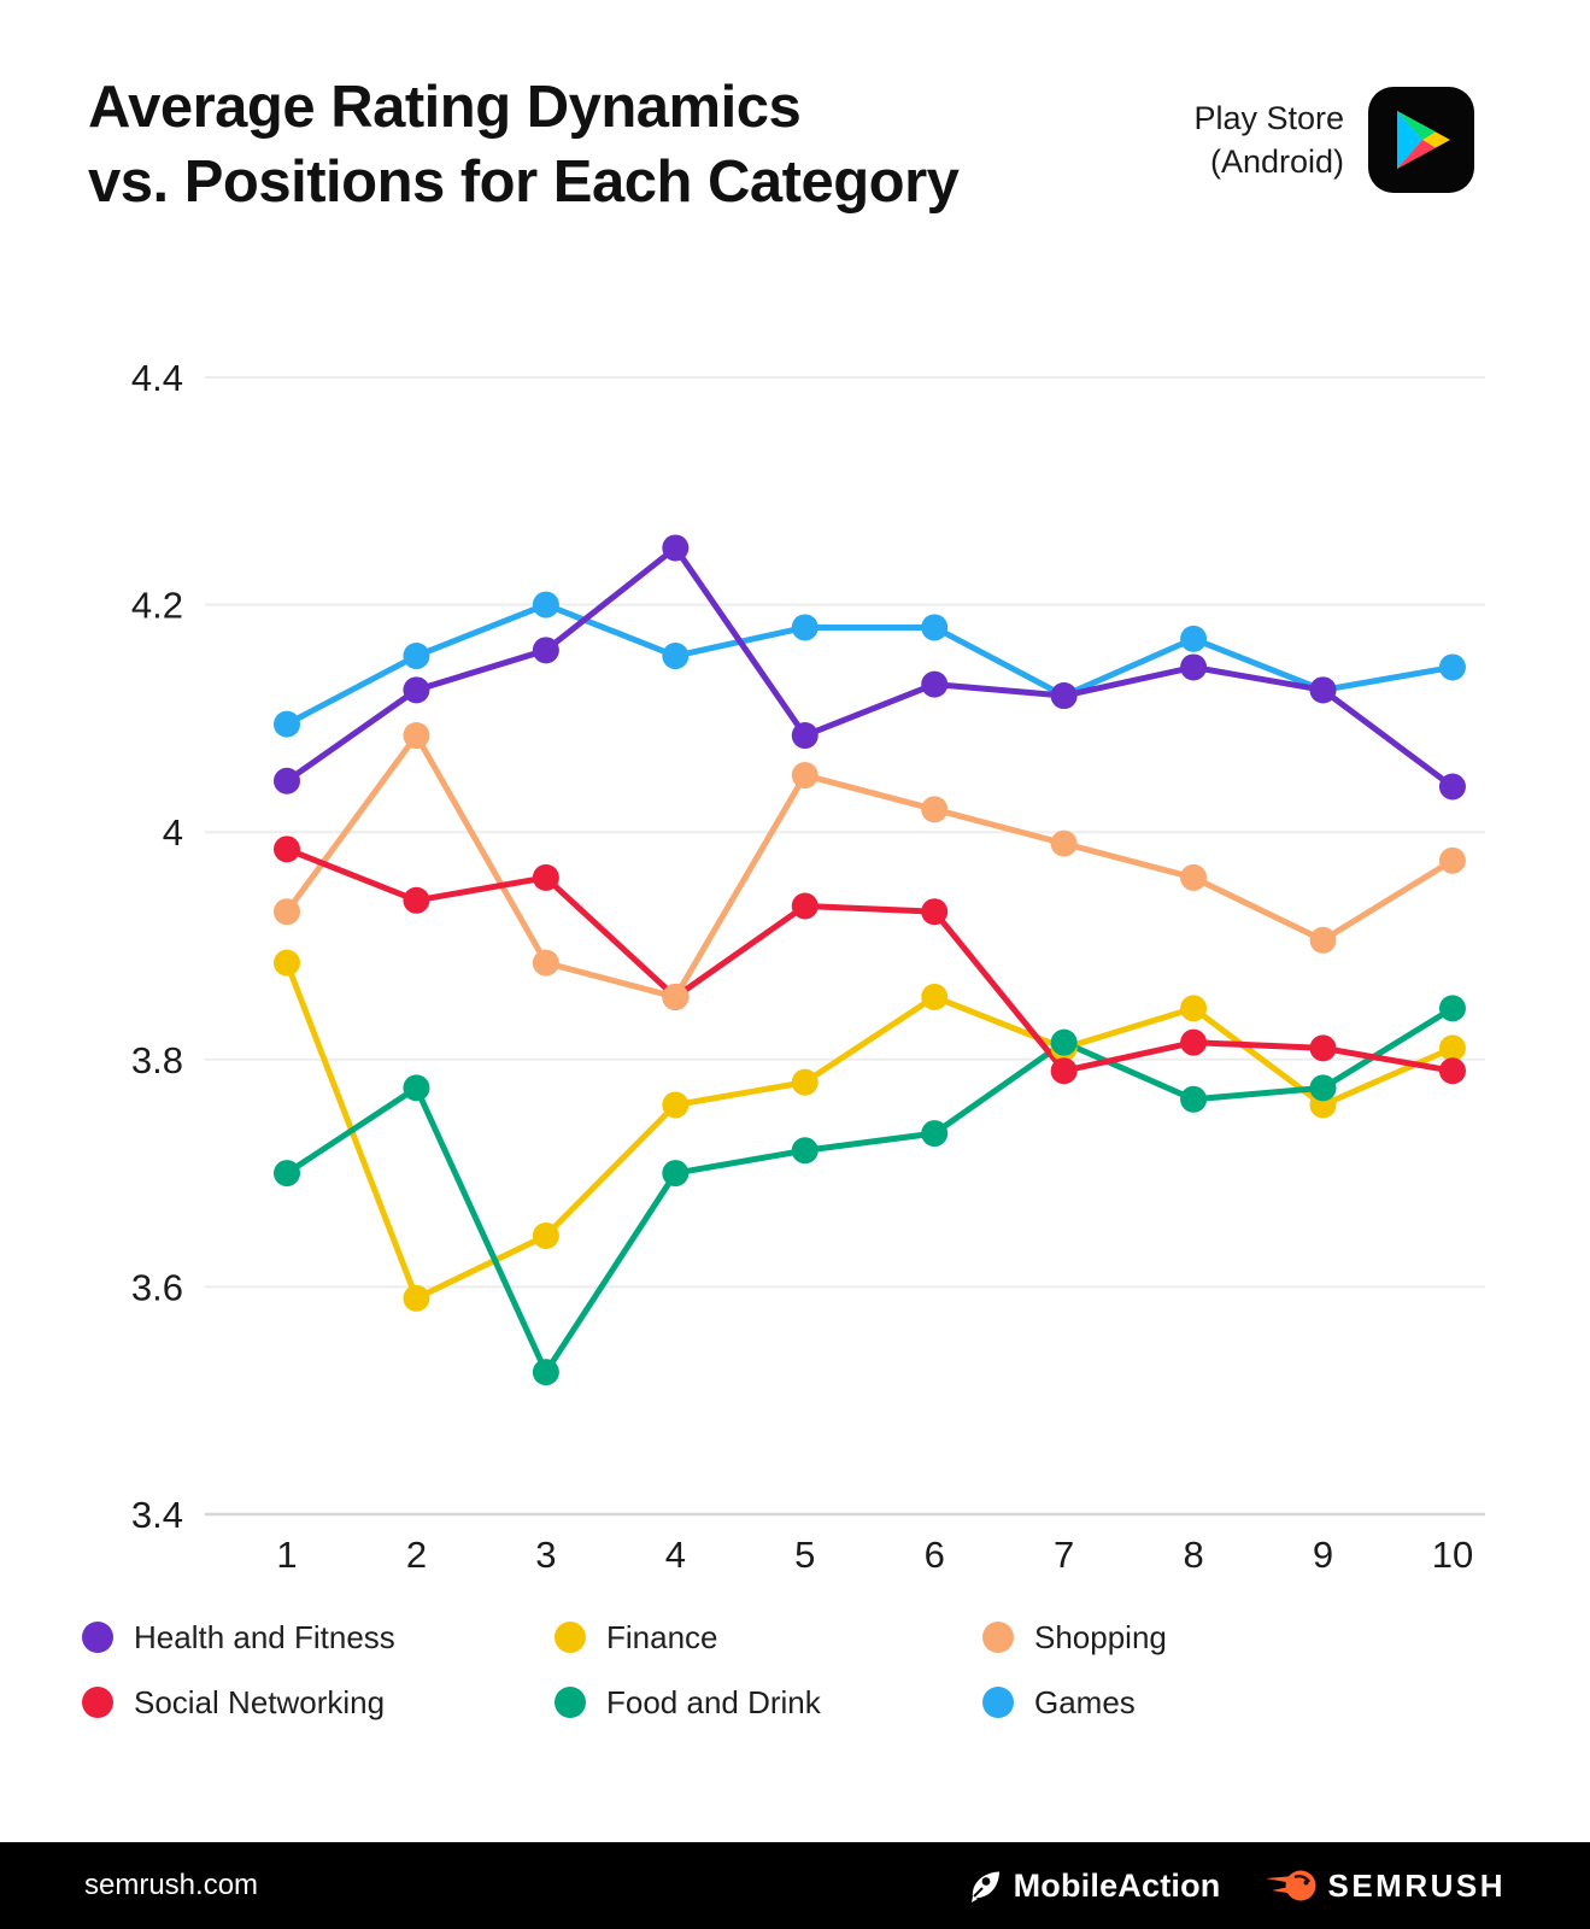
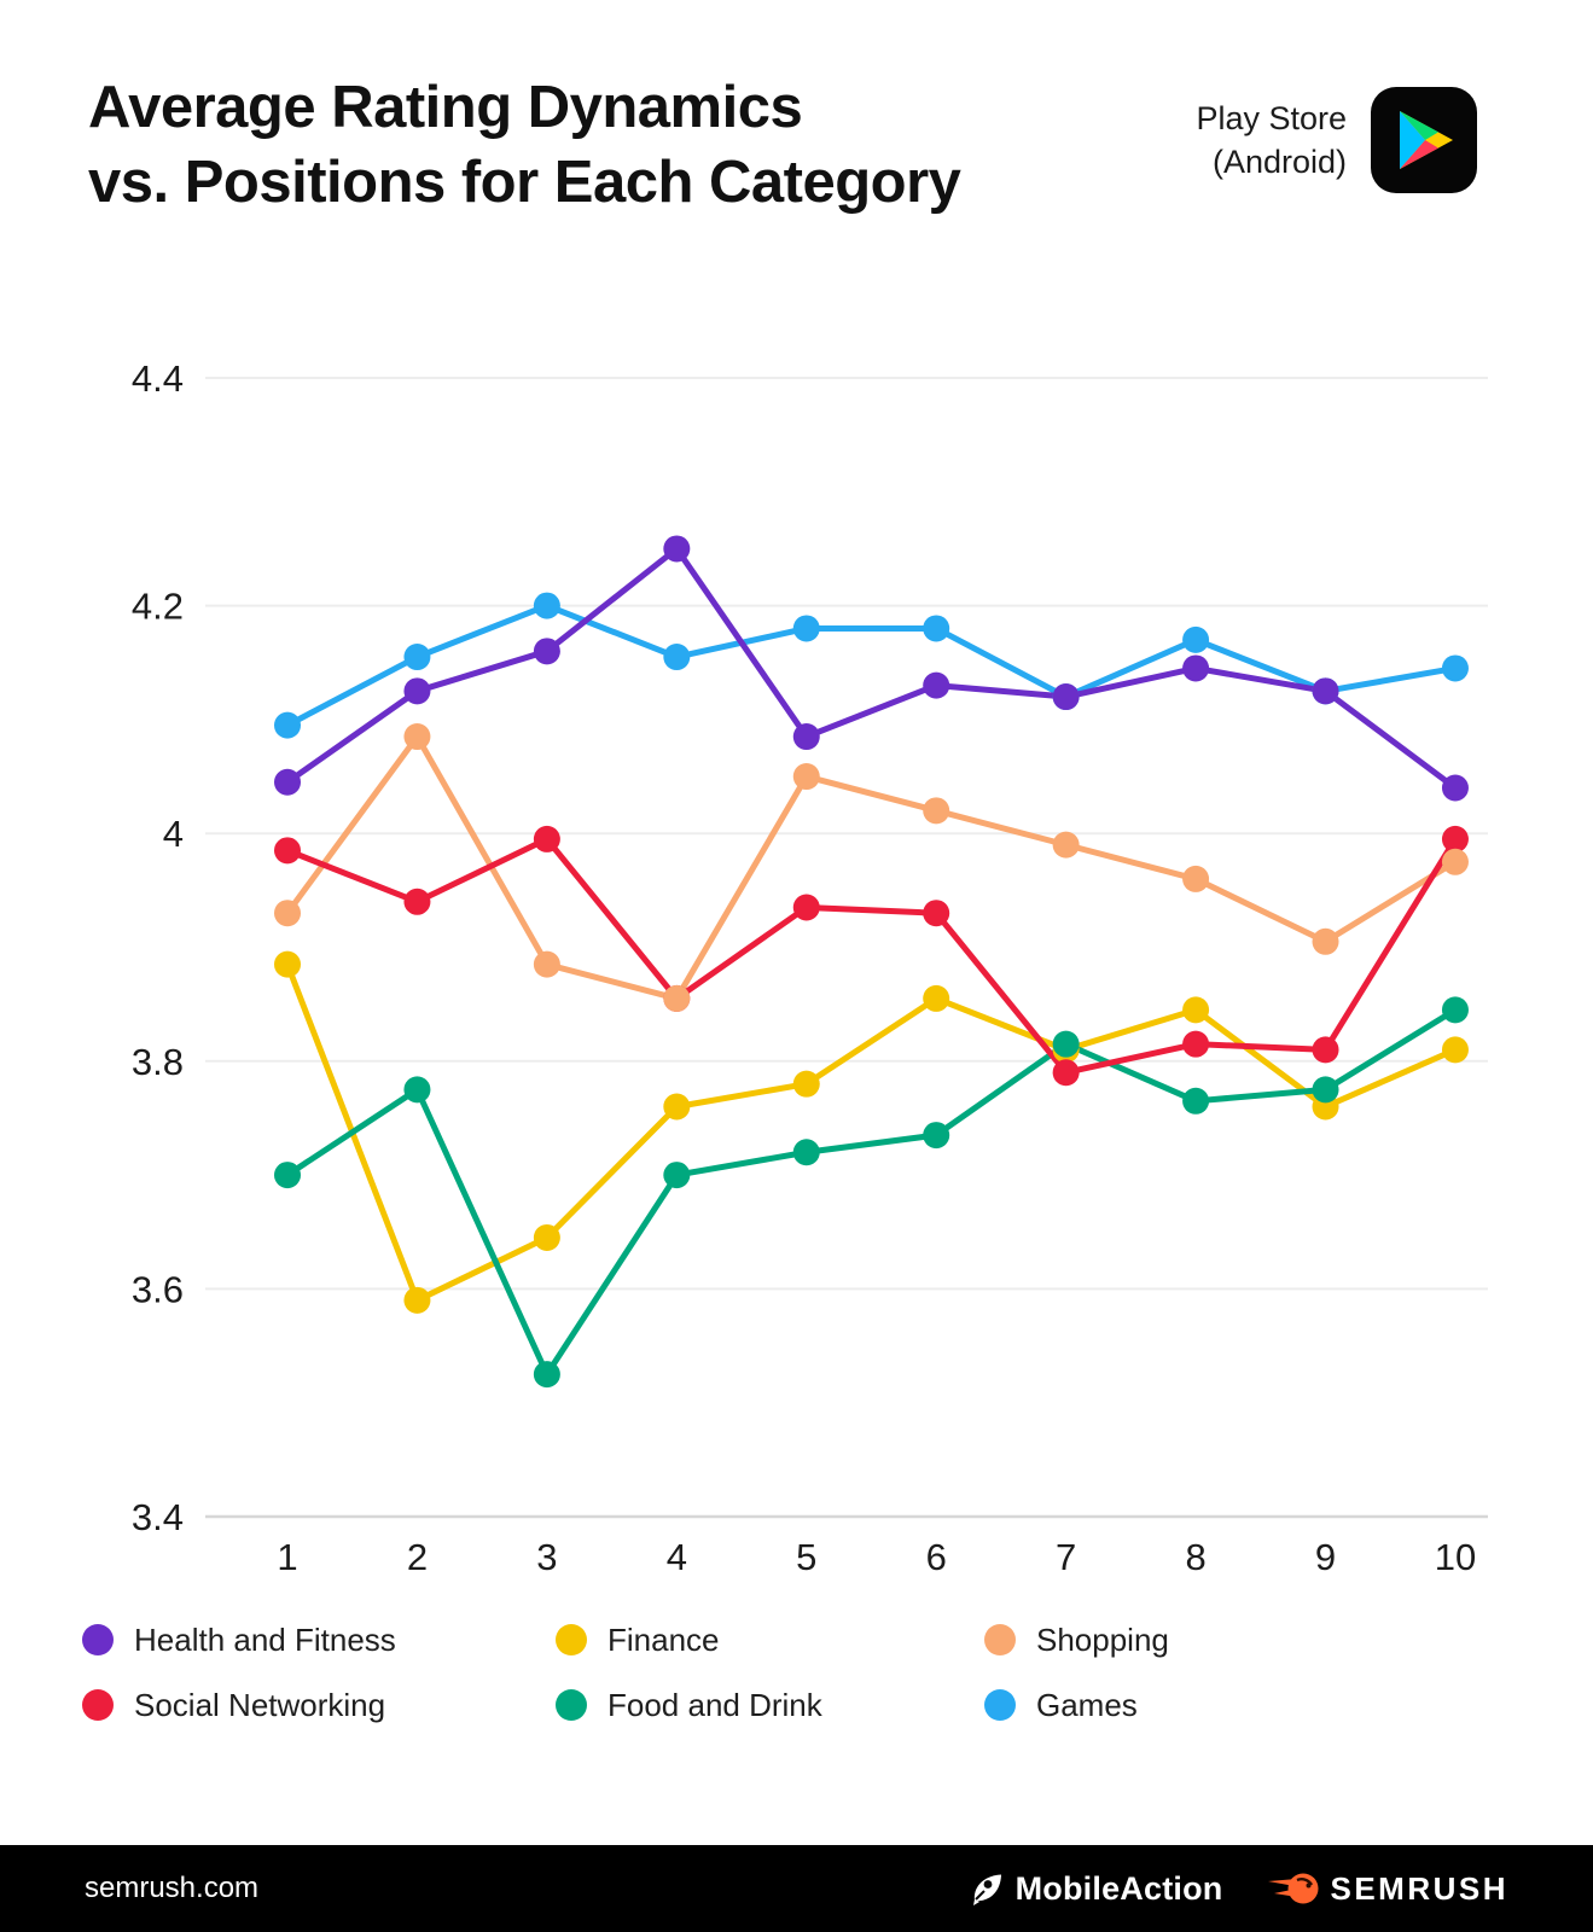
Social Networking/3: 3.96 -> 4.00
Social Networking/10: 3.79 -> 4.00
